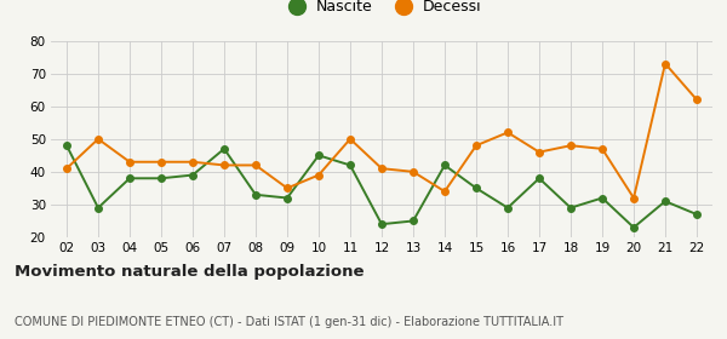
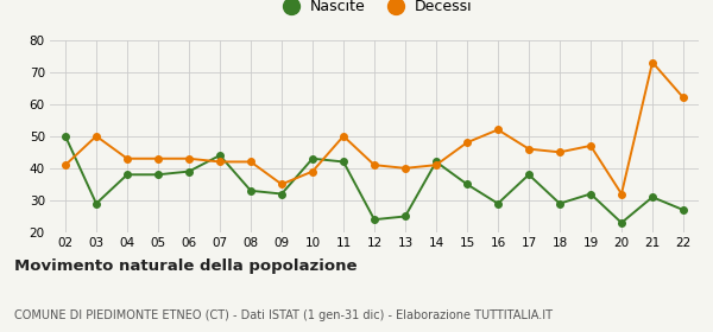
Nascite/02: 48 -> 50
Nascite/07: 47 -> 44
Nascite/10: 45 -> 43
Decessi/14: 34 -> 41
Decessi/18: 48 -> 45
